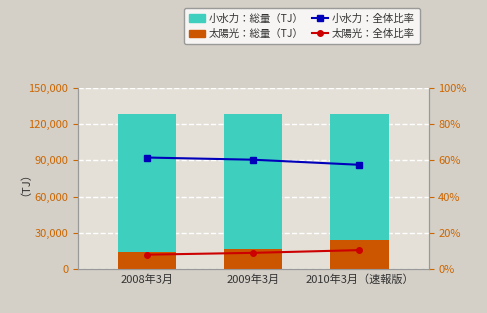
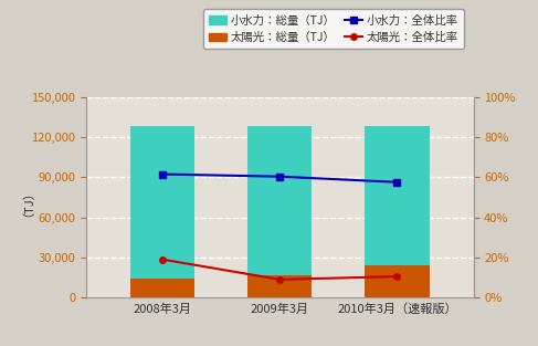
太陽光：全体比率/2008年3月: 8% -> 19%
